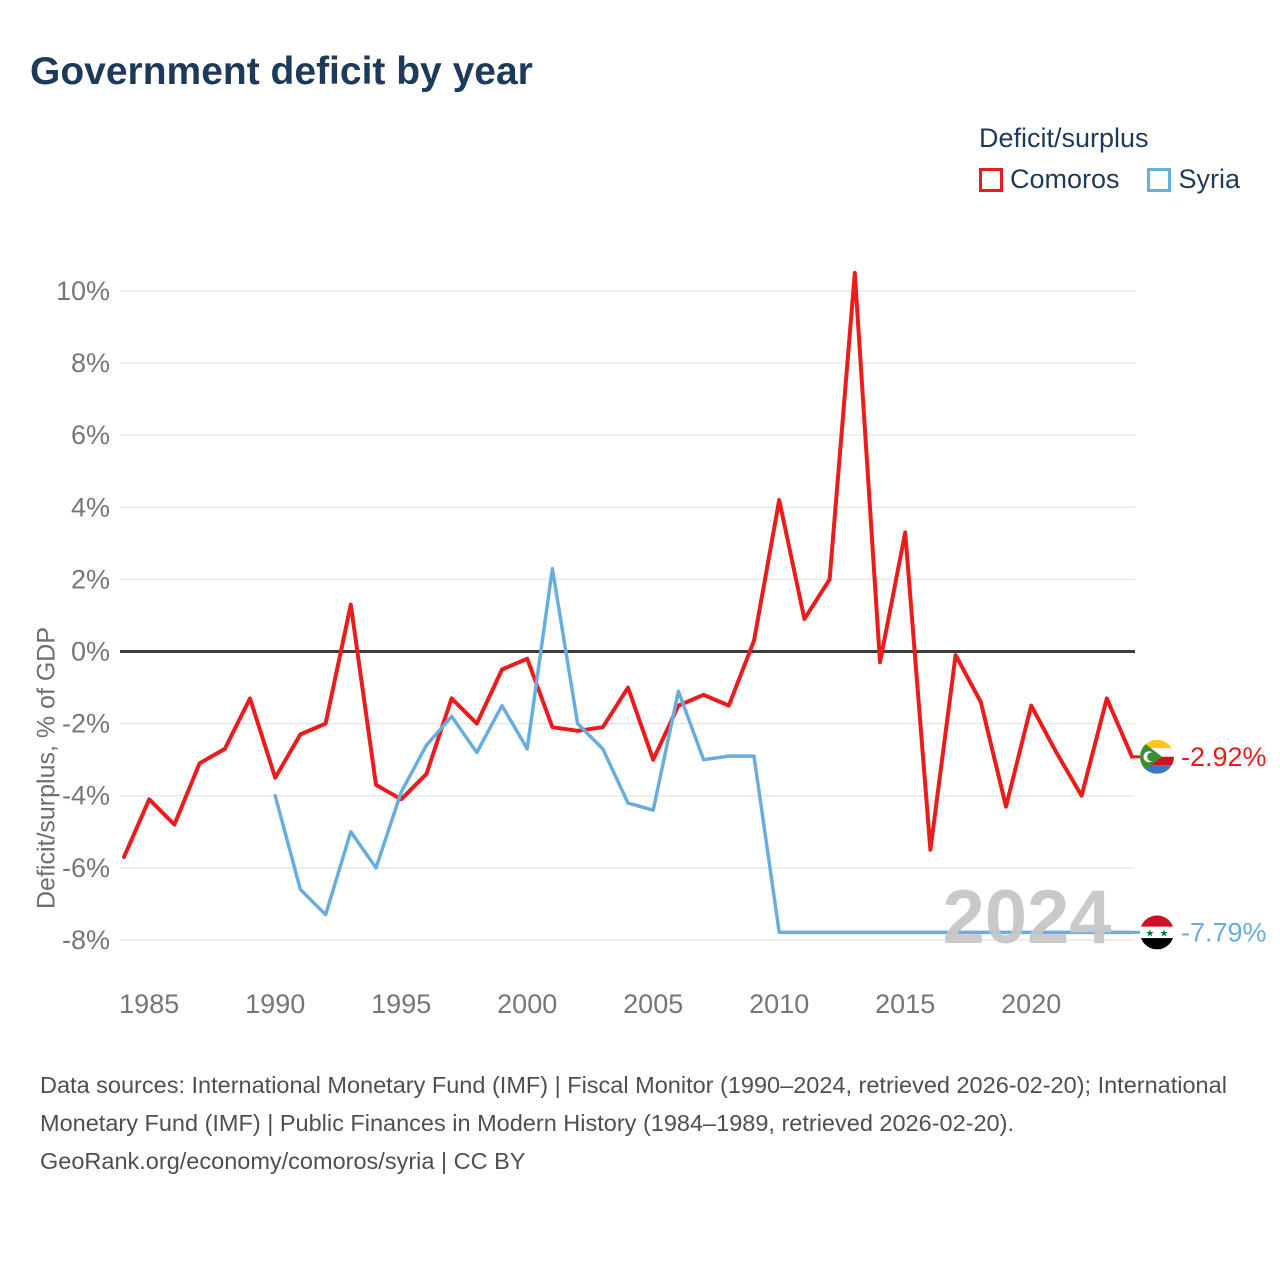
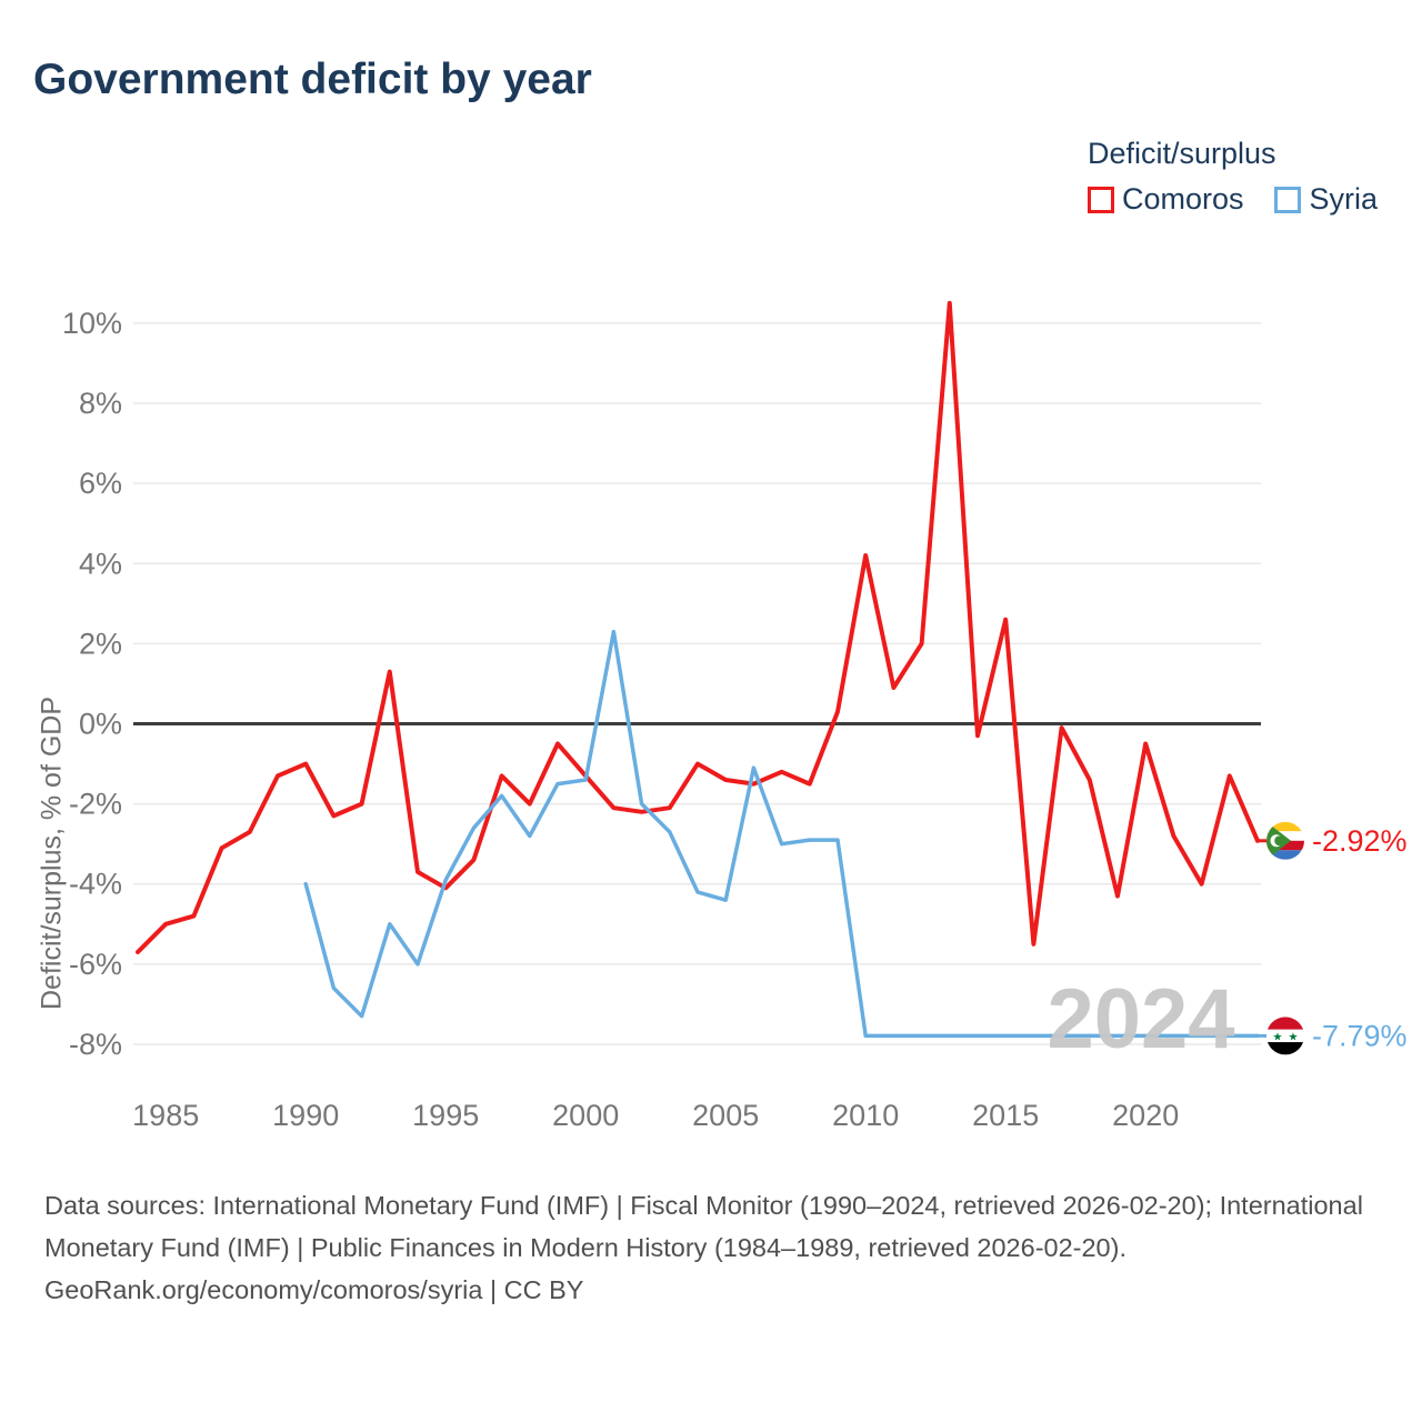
Comoros/1985: -4.1% -> -5.0%
Comoros/1990: -3.5% -> -1.0%
Comoros/2000: -0.2% -> -1.3%
Syria/2000: -2.7% -> -1.4%
Comoros/2005: -3.0% -> -1.4%
Comoros/2015: 3.3% -> 2.6%
Comoros/2020: -1.5% -> -0.5%
